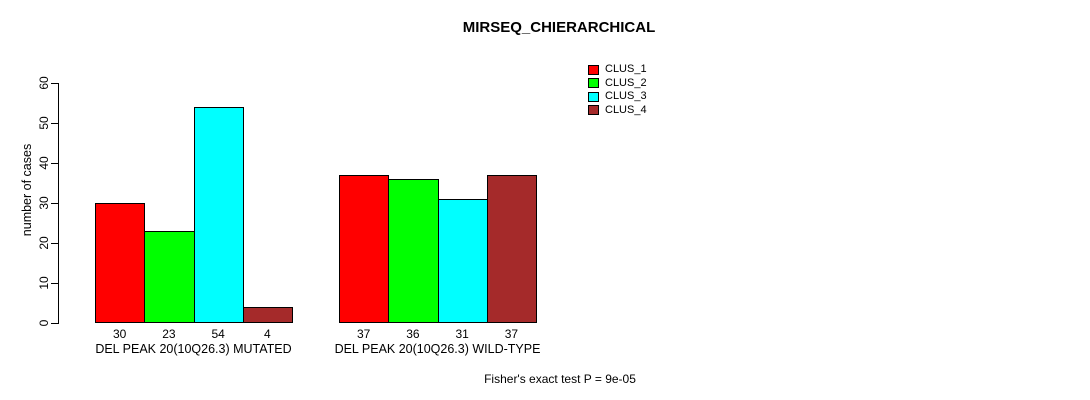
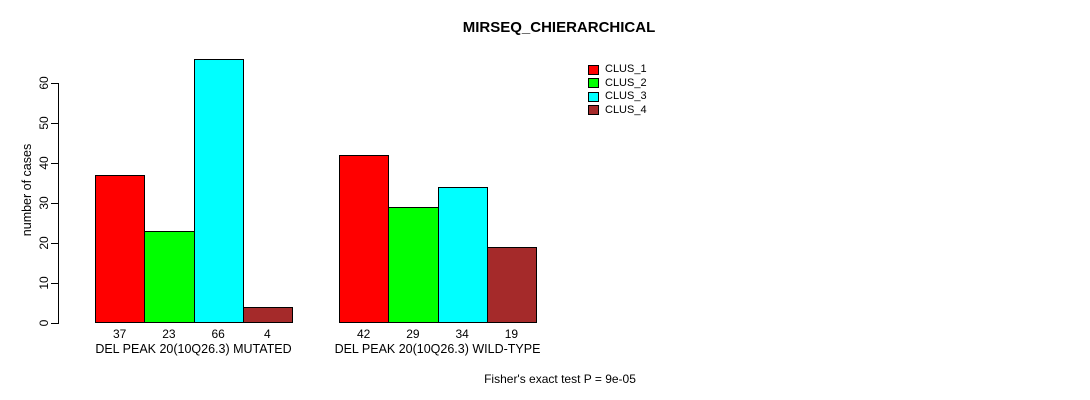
CLUS_1/DEL PEAK 20(10Q26.3) MUTATED: 30 -> 37
CLUS_3/DEL PEAK 20(10Q26.3) MUTATED: 54 -> 66
CLUS_1/DEL PEAK 20(10Q26.3) WILD-TYPE: 37 -> 42
CLUS_2/DEL PEAK 20(10Q26.3) WILD-TYPE: 36 -> 29
CLUS_3/DEL PEAK 20(10Q26.3) WILD-TYPE: 31 -> 34
CLUS_4/DEL PEAK 20(10Q26.3) WILD-TYPE: 37 -> 19
